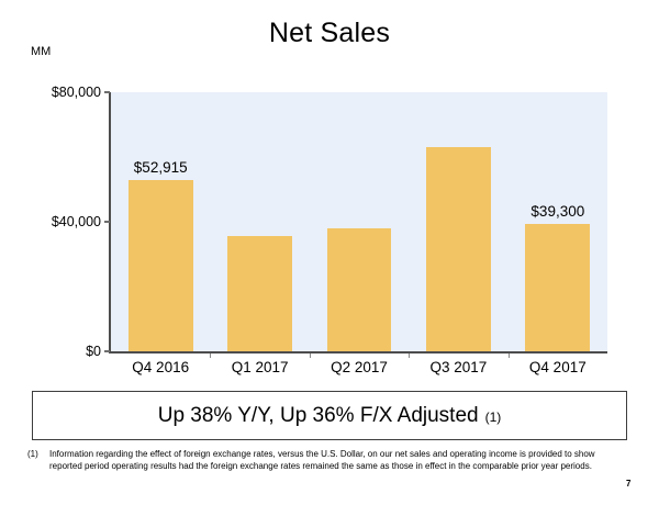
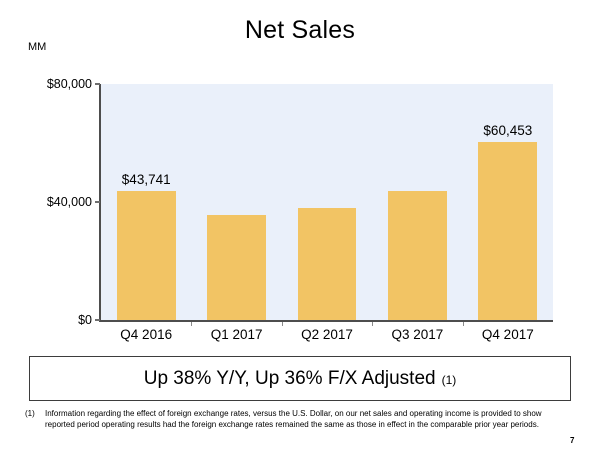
Q4 2016: $52,915 -> $43,741
Q3 2017: $63000 -> $44000
Q4 2017: $39,300 -> $60,453
